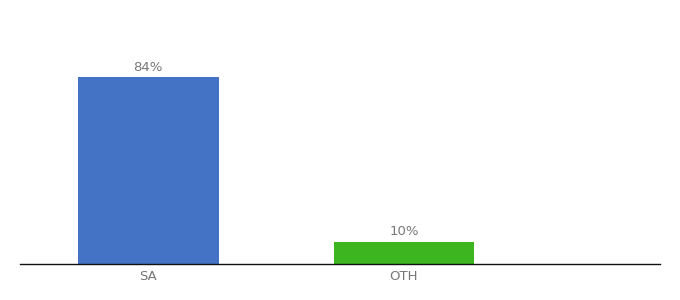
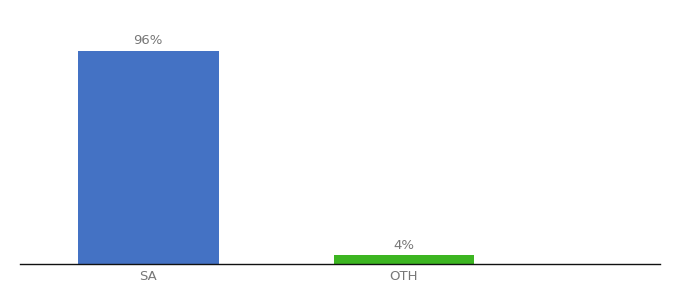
SA: 84% -> 96%
OTH: 10% -> 4%
